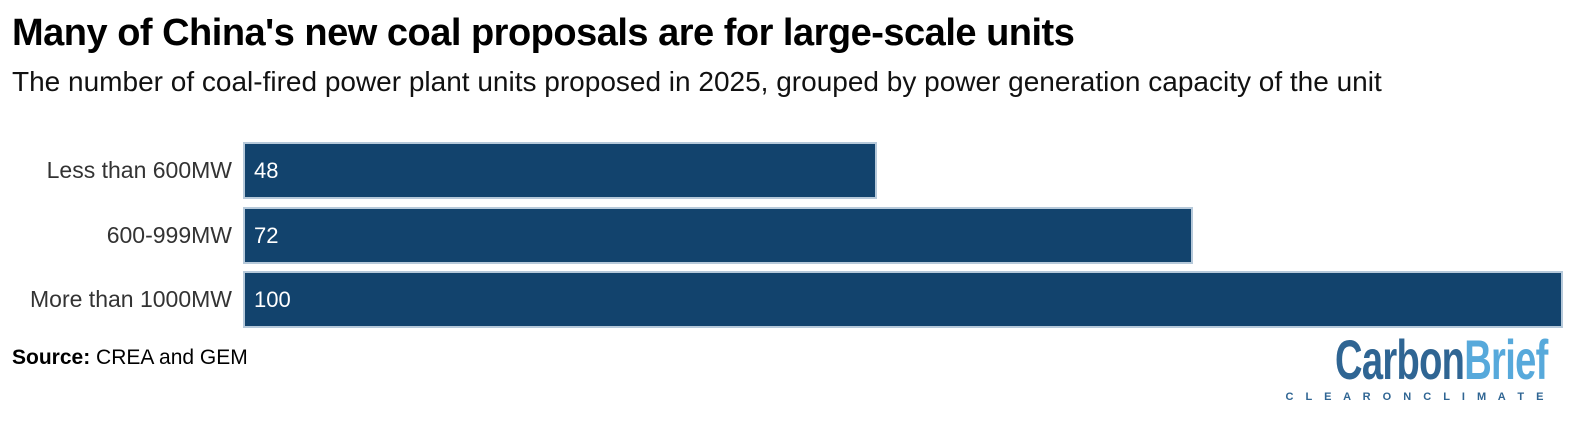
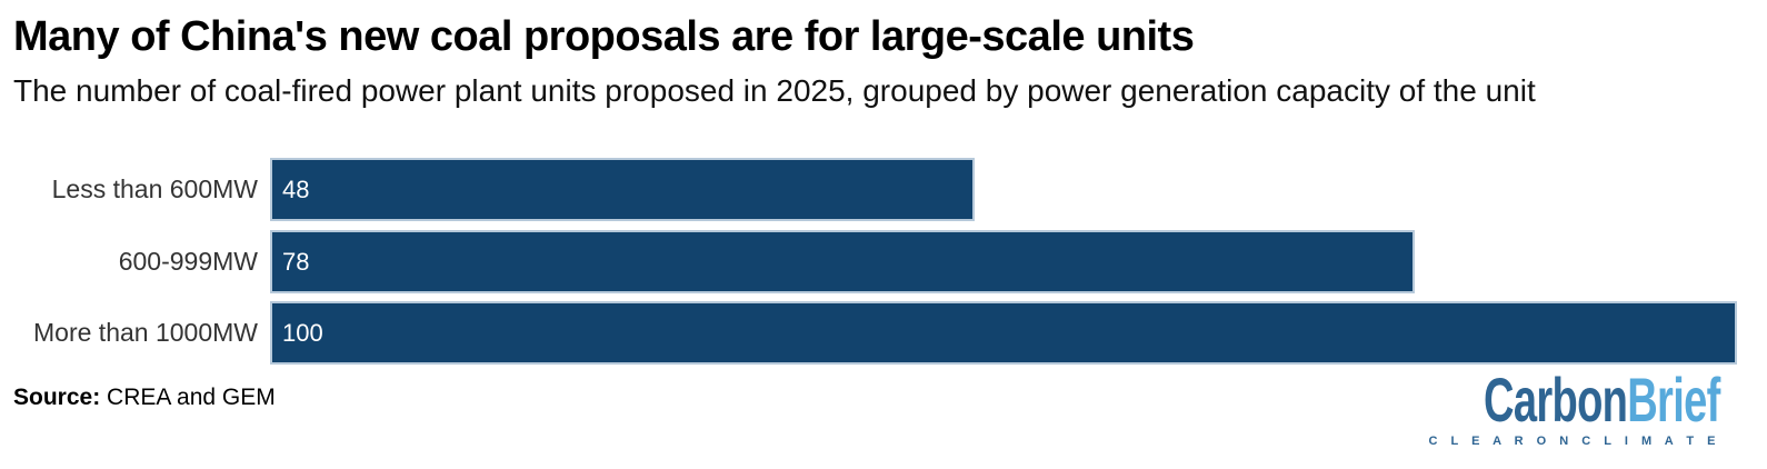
600-999MW: 72 -> 78
